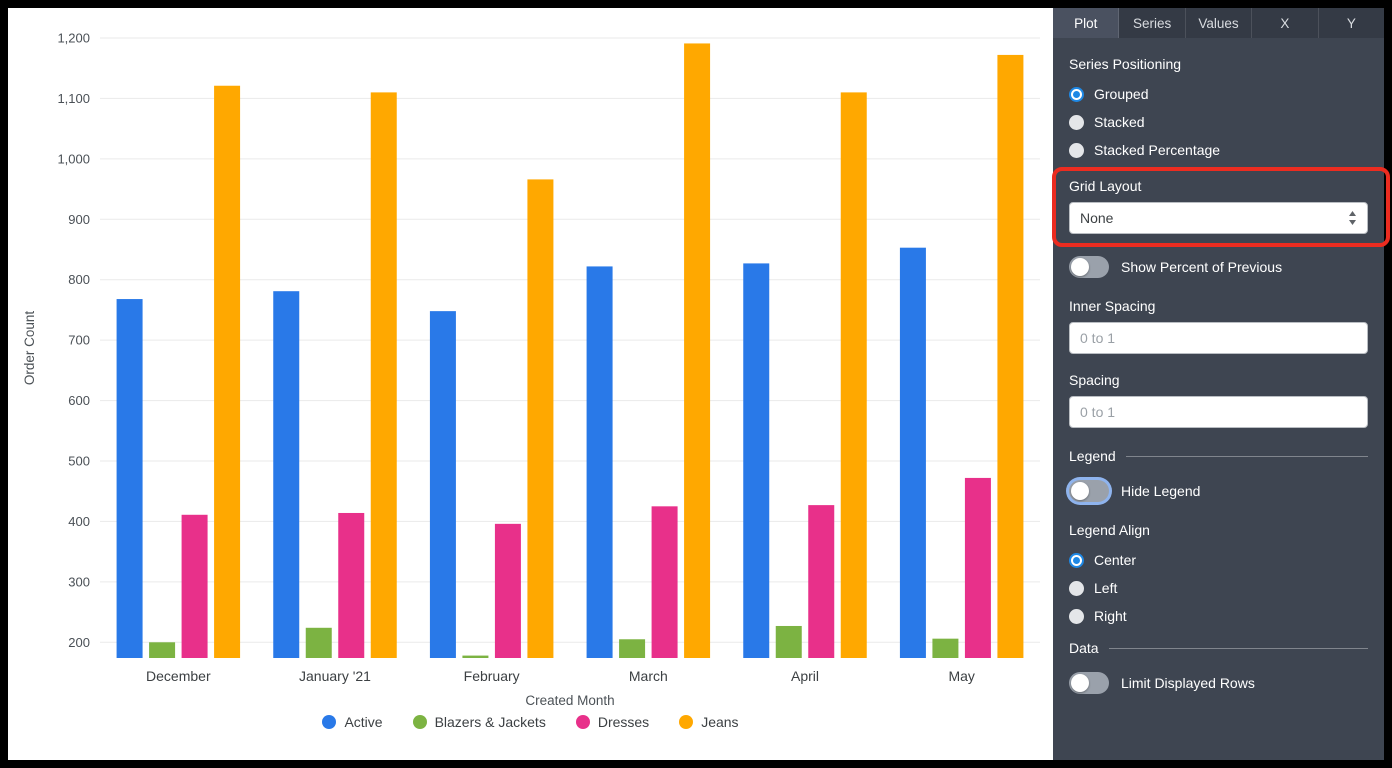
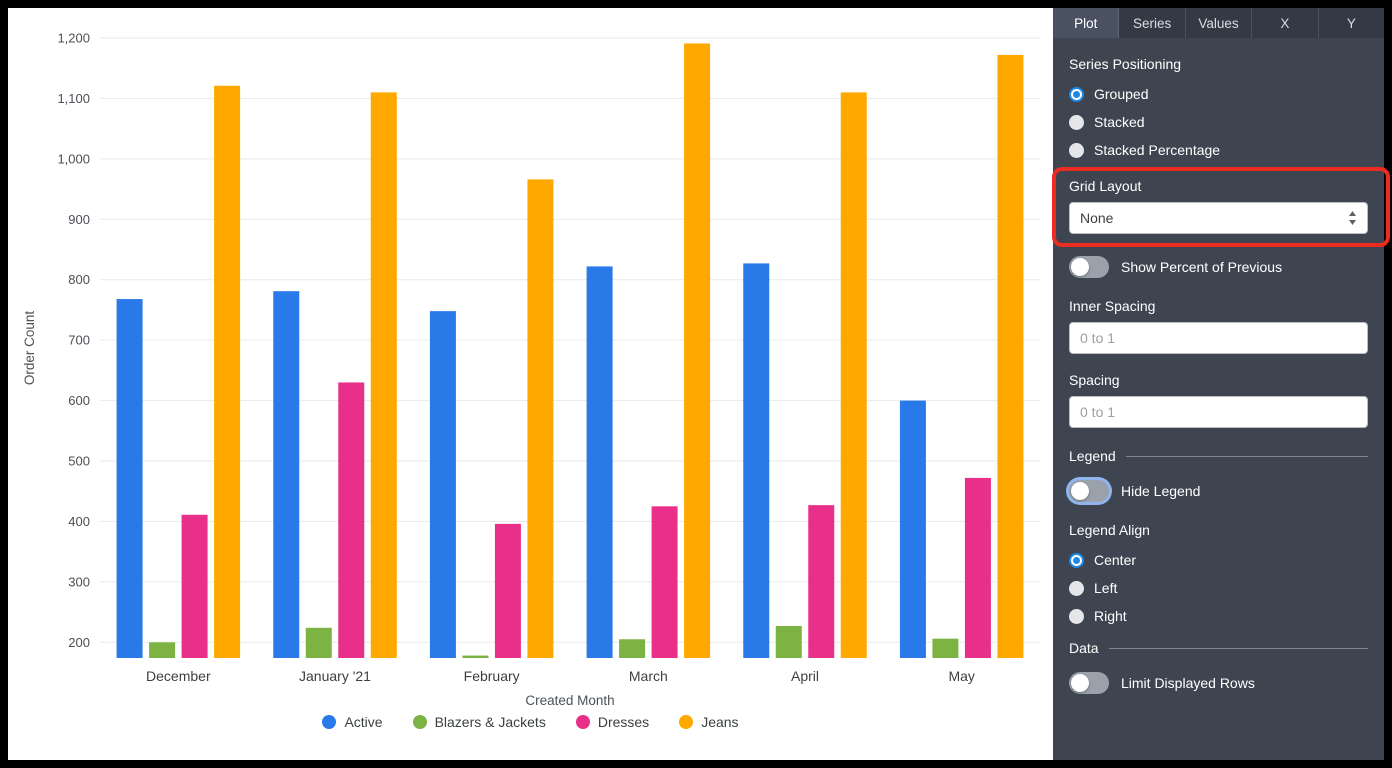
Dresses/January '21: 410 -> 630
Active/May: 850 -> 600
